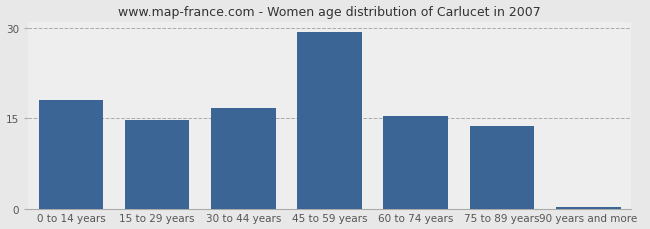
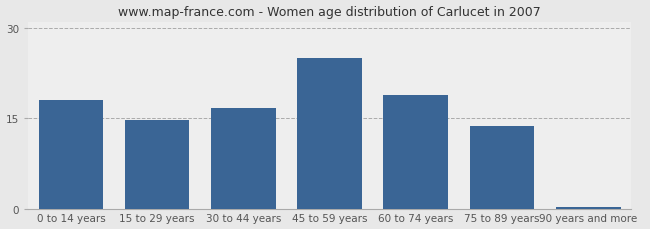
45 to 59 years: 29.3 -> 25.0
60 to 74 years: 15.4 -> 18.8
